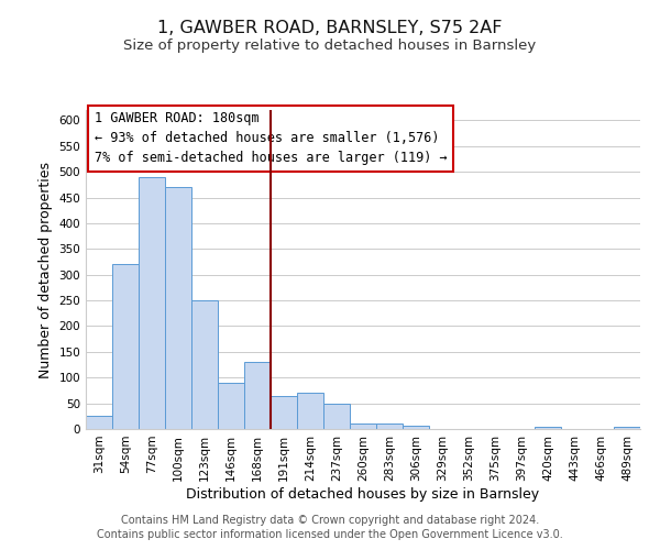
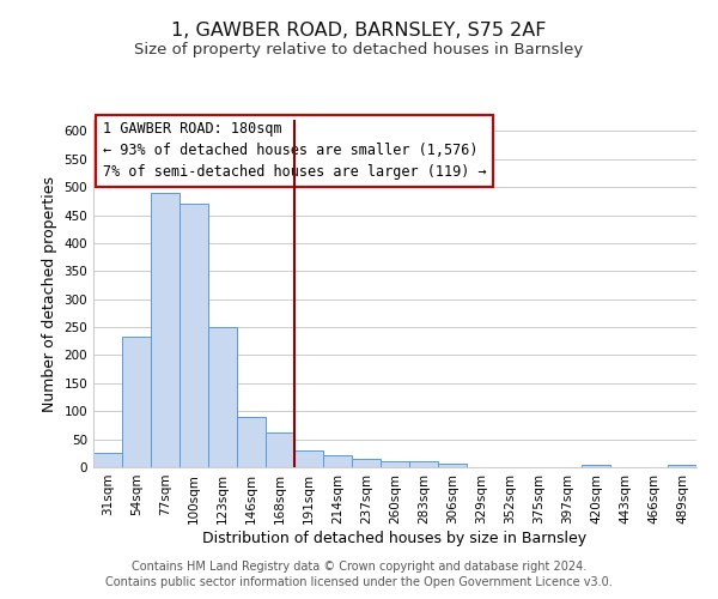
54sqm: 320 -> 232
168sqm: 130 -> 62
191sqm: 65 -> 30
214sqm: 70 -> 22
237sqm: 50 -> 14
